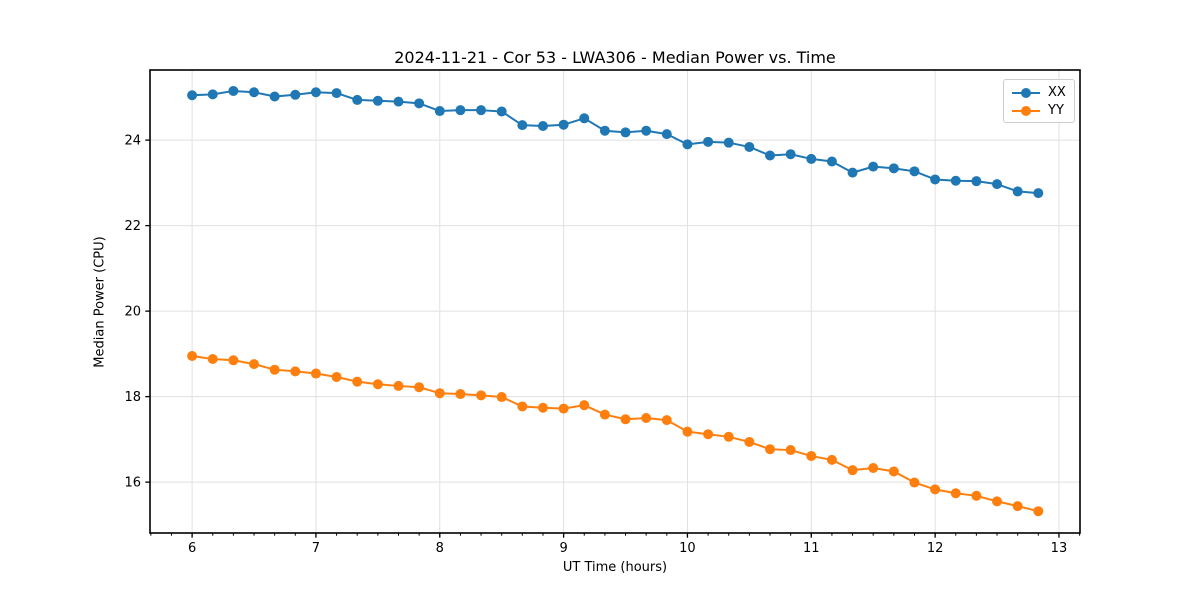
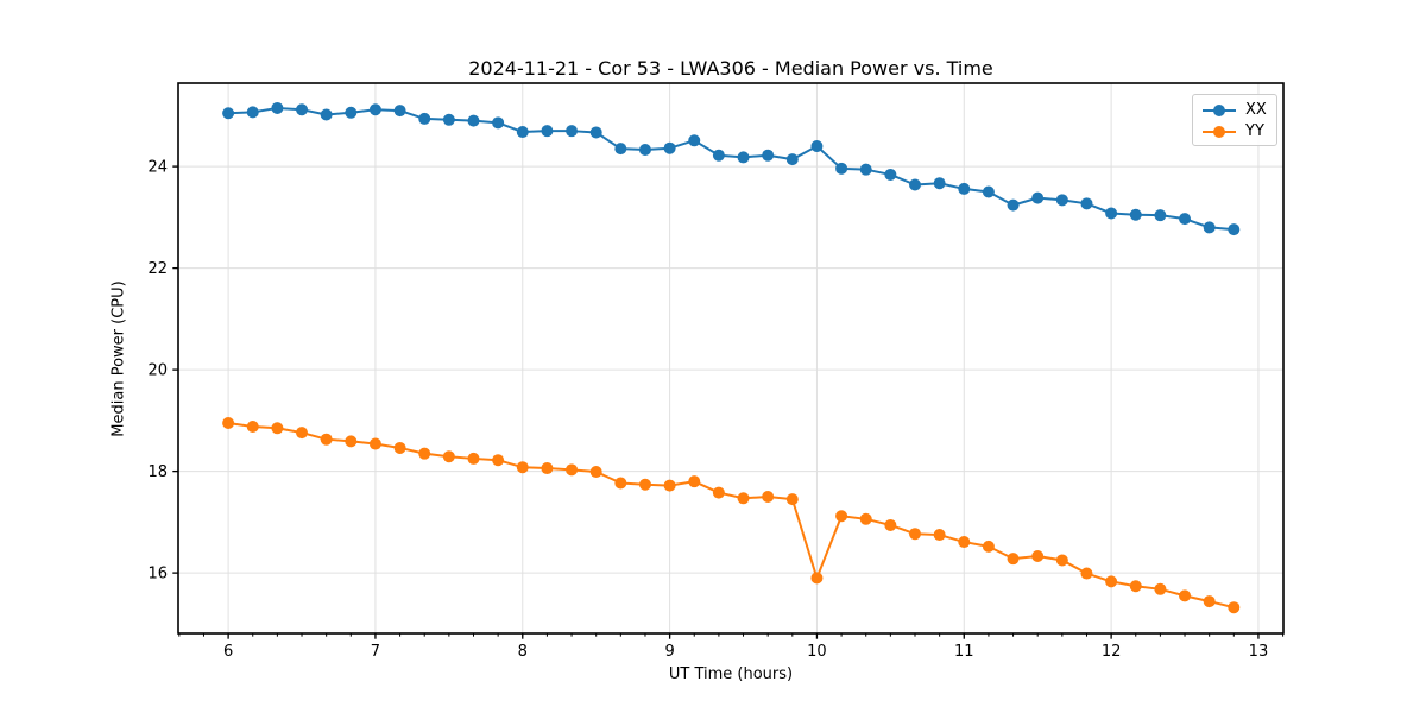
XX/10: 23.9 -> 24.4
YY/10: 17.2 -> 15.9
